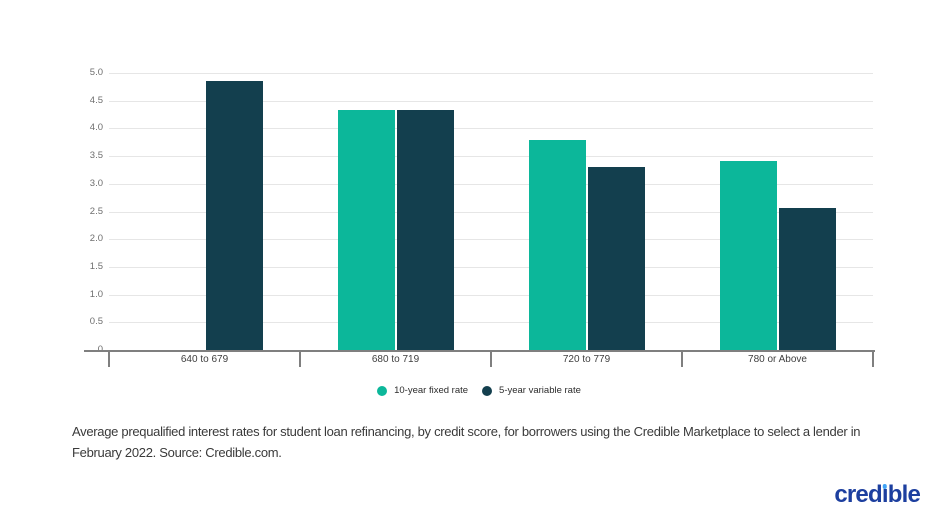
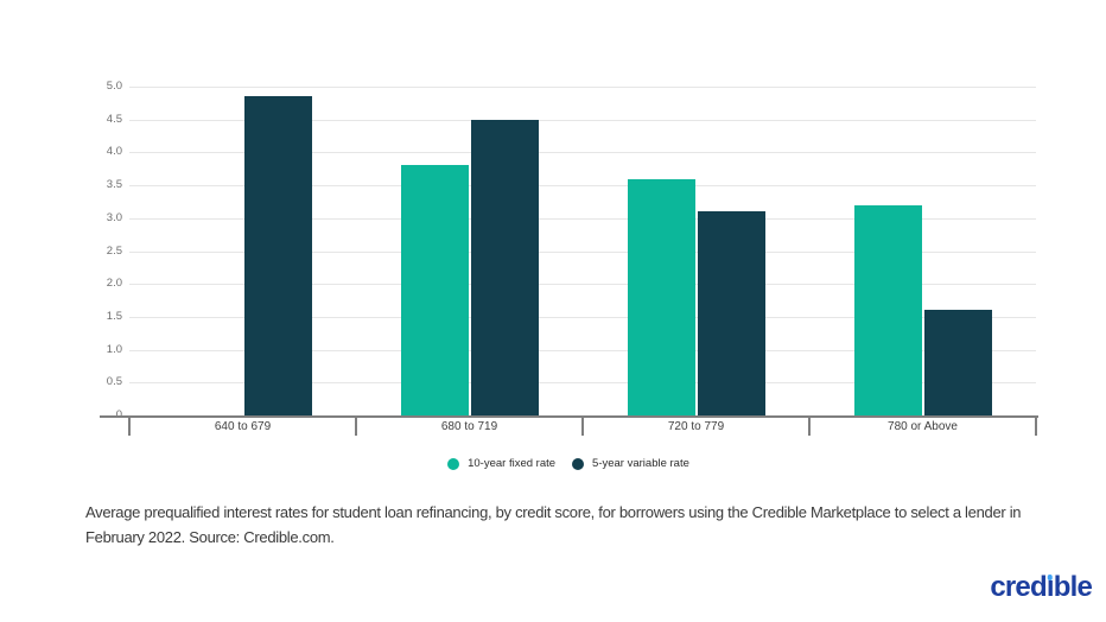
10-year fixed rate/680 to 719: 4.3 -> 3.8
5-year variable rate/680 to 719: 4.3 -> 4.5
10-year fixed rate/720 to 779: 3.8 -> 3.6
5-year variable rate/720 to 779: 3.3 -> 3.1
10-year fixed rate/780 or Above: 3.4 -> 3.2
5-year variable rate/780 or Above: 2.6 -> 1.6
